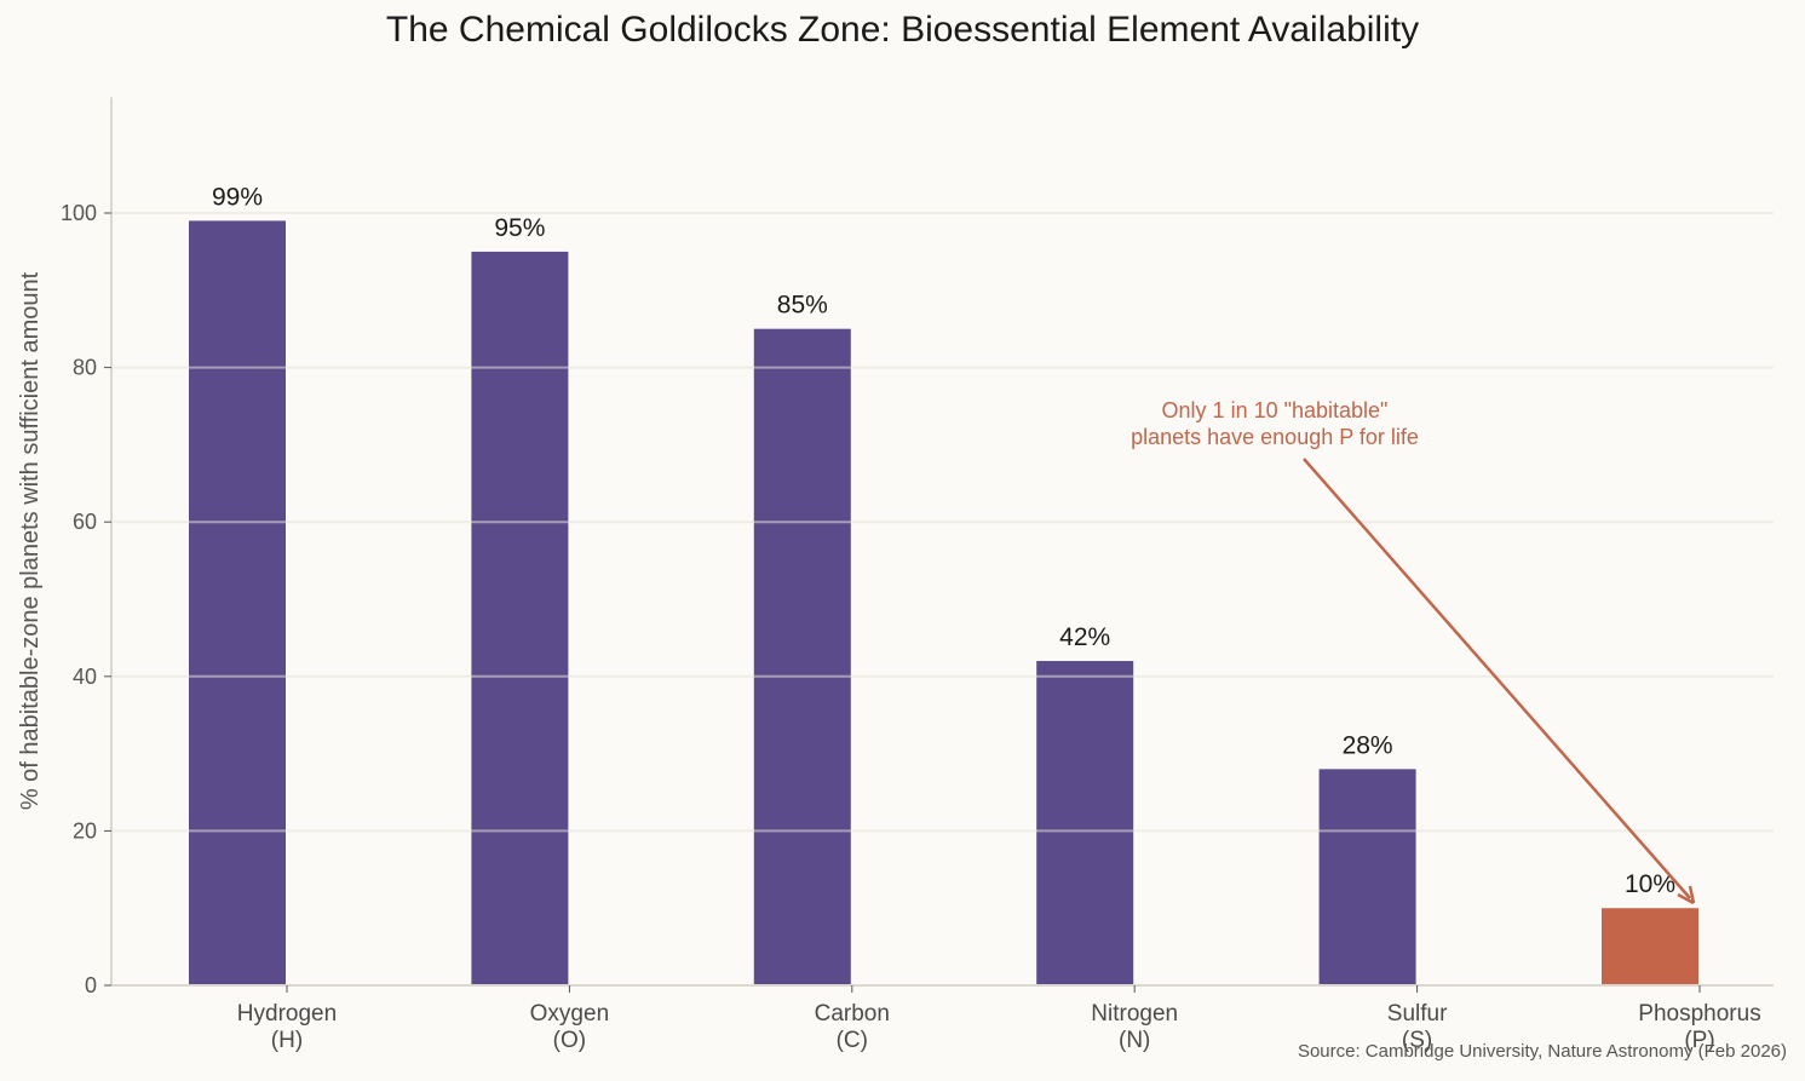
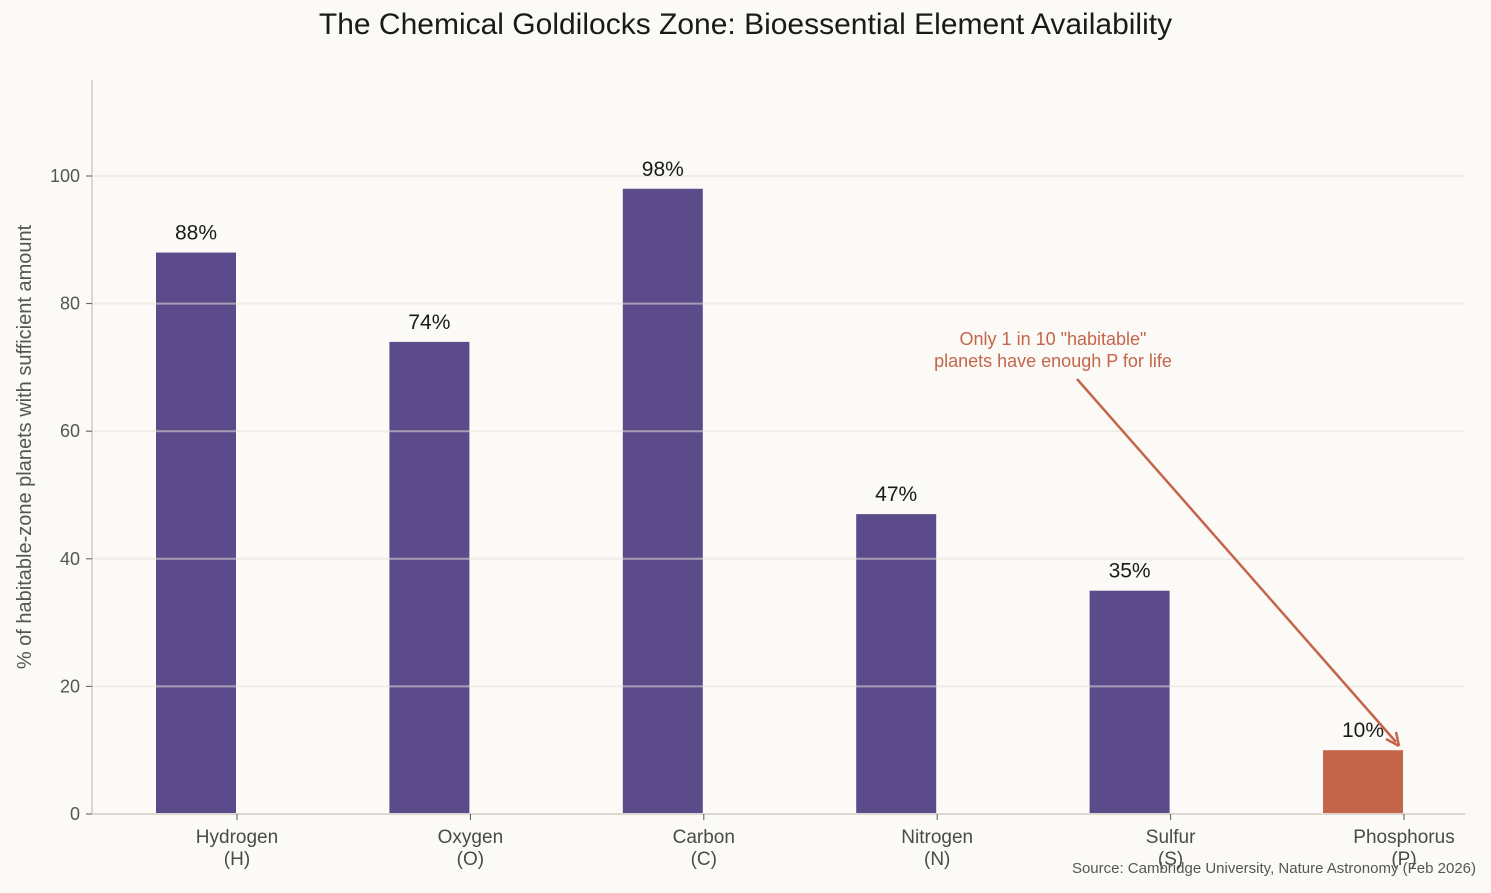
Hydrogen (H): 99% -> 88%
Oxygen (O): 95% -> 74%
Carbon (C): 85% -> 98%
Nitrogen (N): 42% -> 47%
Sulfur (S): 28% -> 35%
